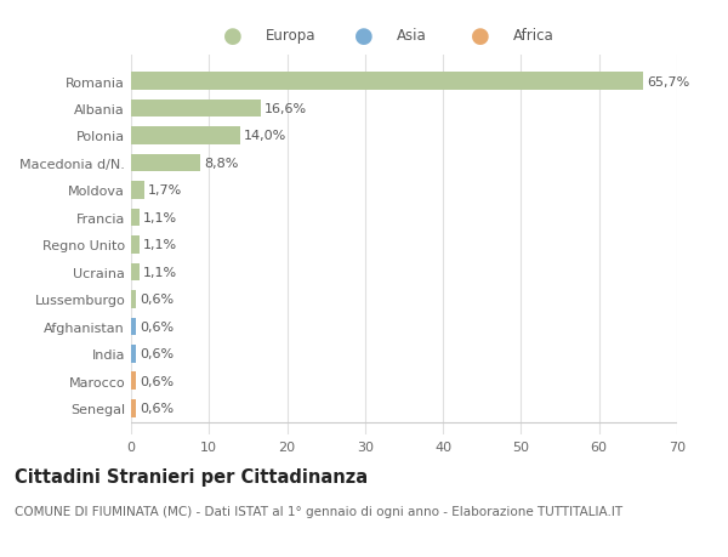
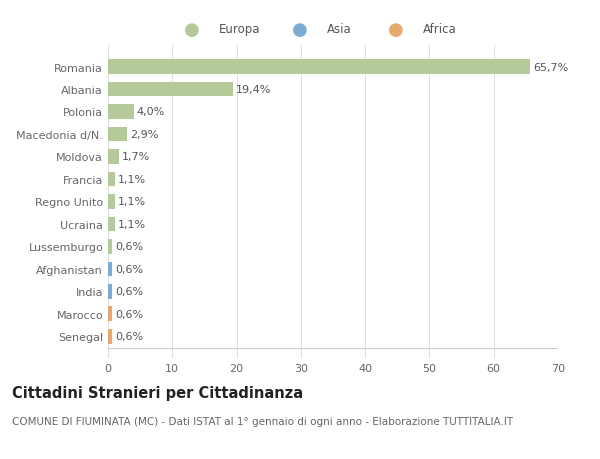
Albania: 16,6% -> 19,4%
Polonia: 14,0% -> 4,0%
Macedonia d/N.: 8,8% -> 2,9%
